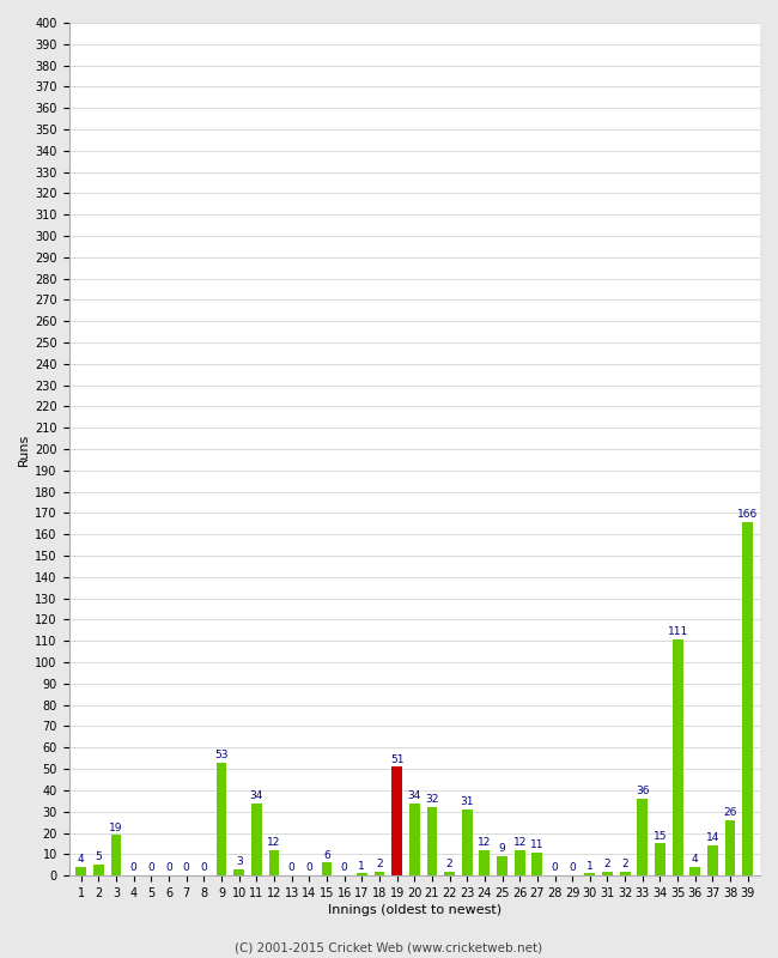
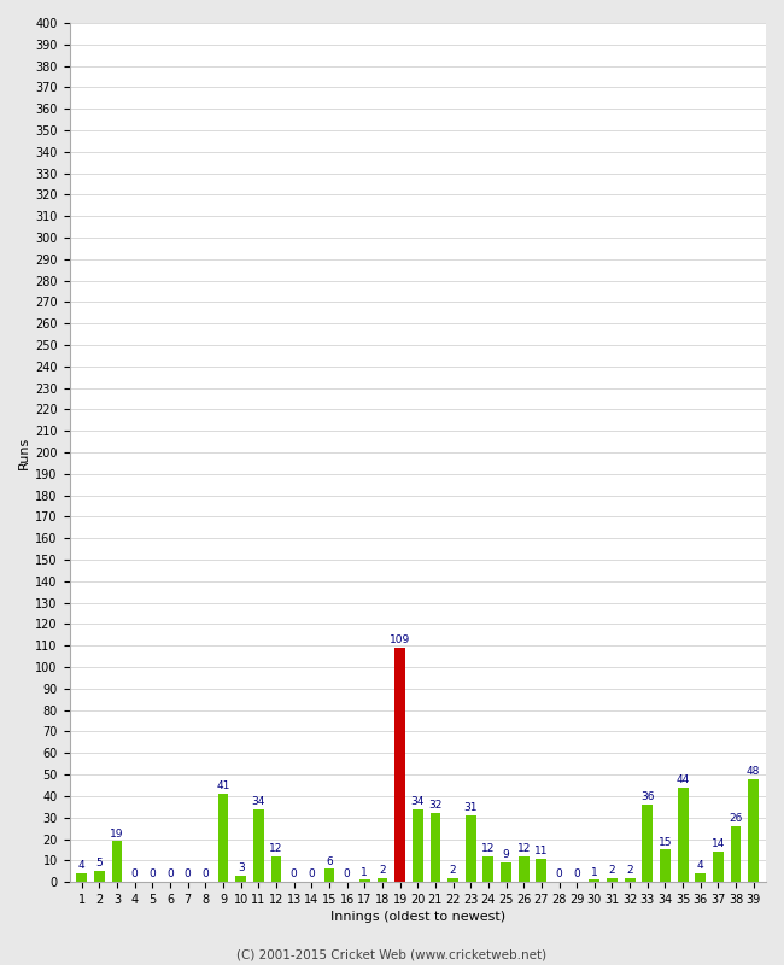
9: 53 -> 41
19: 51 -> 109
35: 111 -> 44
39: 166 -> 48
